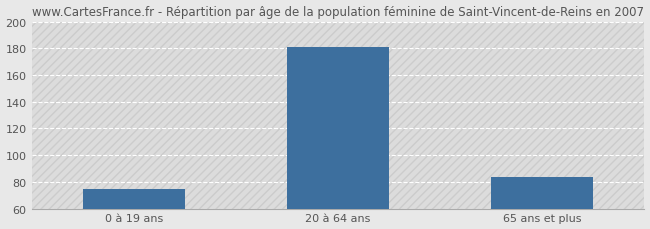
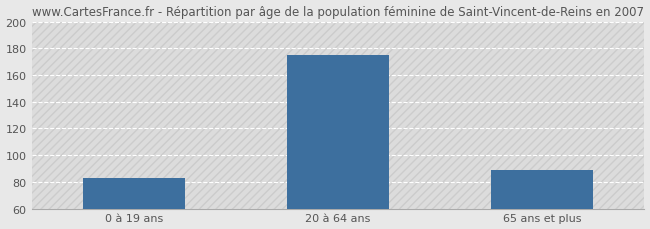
0 à 19 ans: 75 -> 83
20 à 64 ans: 181 -> 175
65 ans et plus: 84 -> 89
